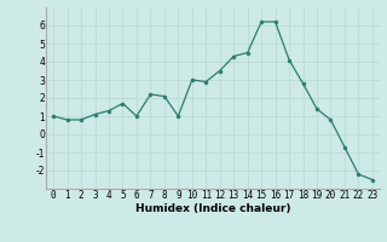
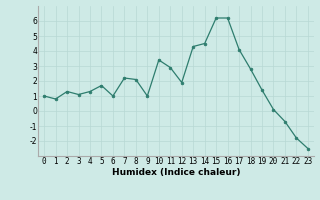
2: 0.8 -> 1.3
10: 3.0 -> 3.4
12: 3.5 -> 1.9
20: 0.8 -> 0.1
22: -2.2 -> -1.8
